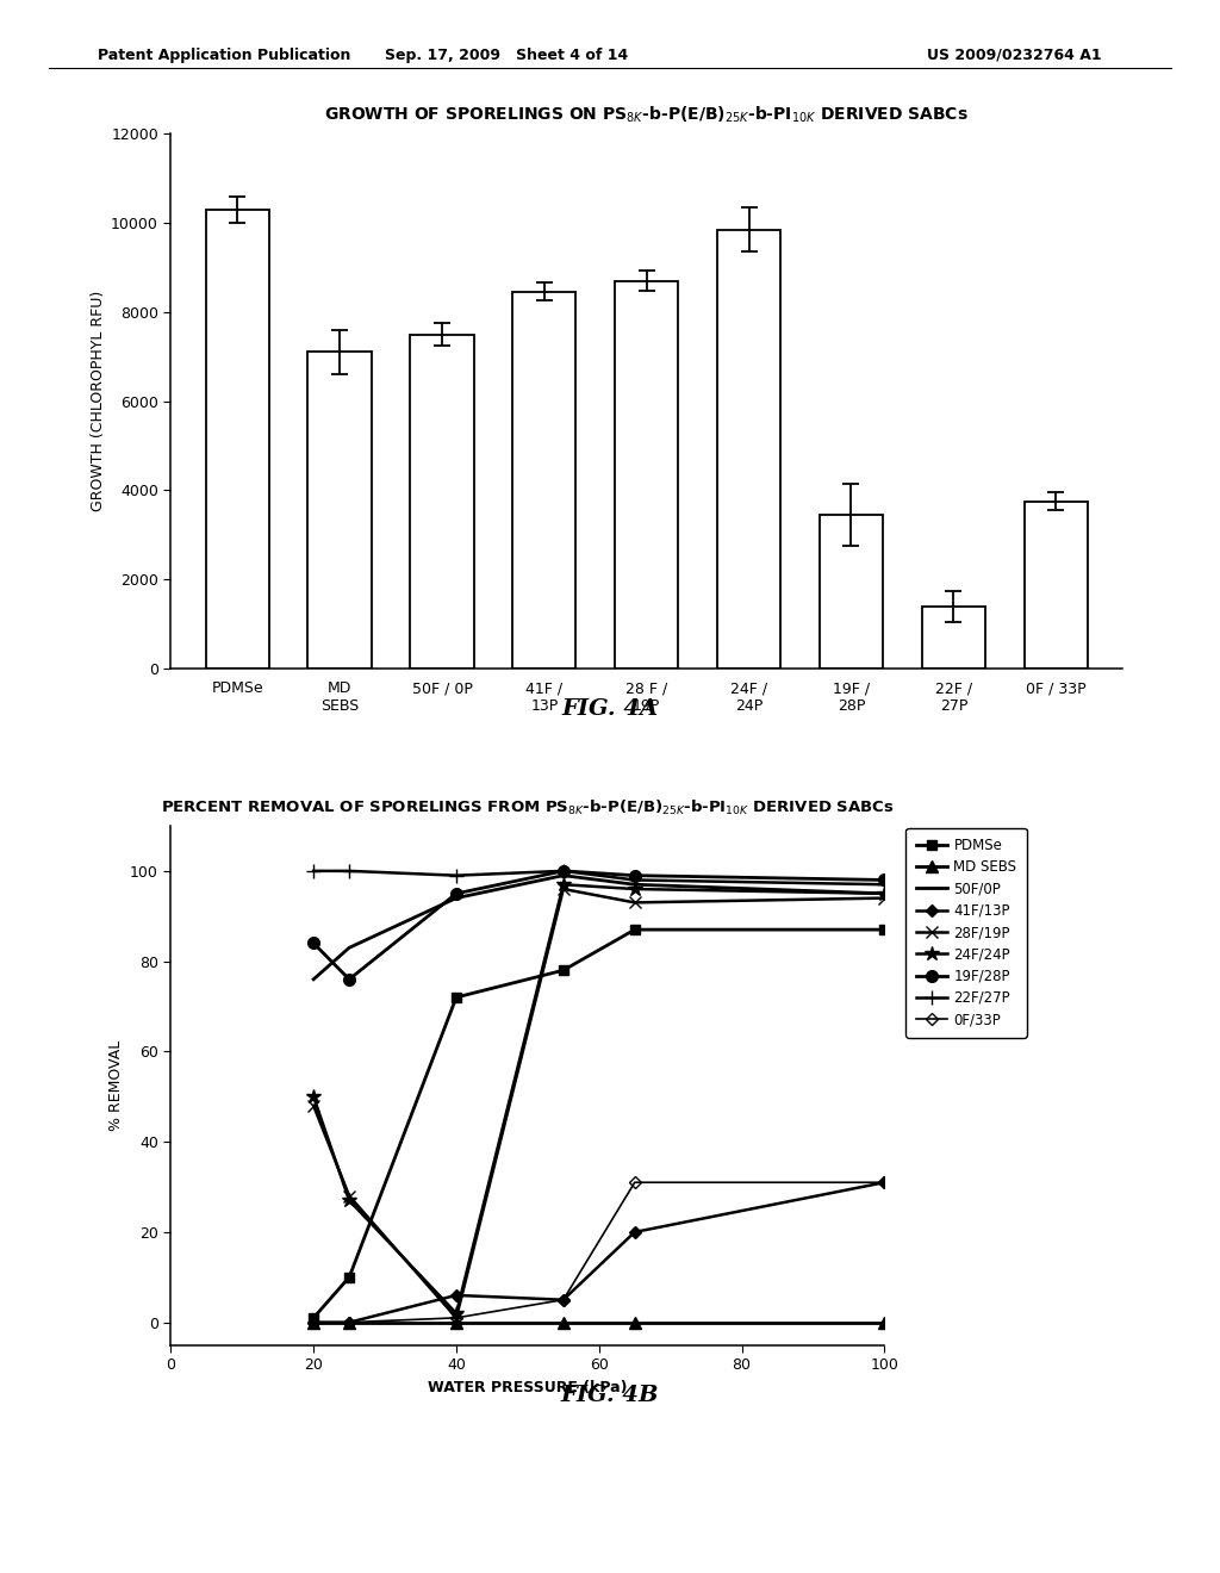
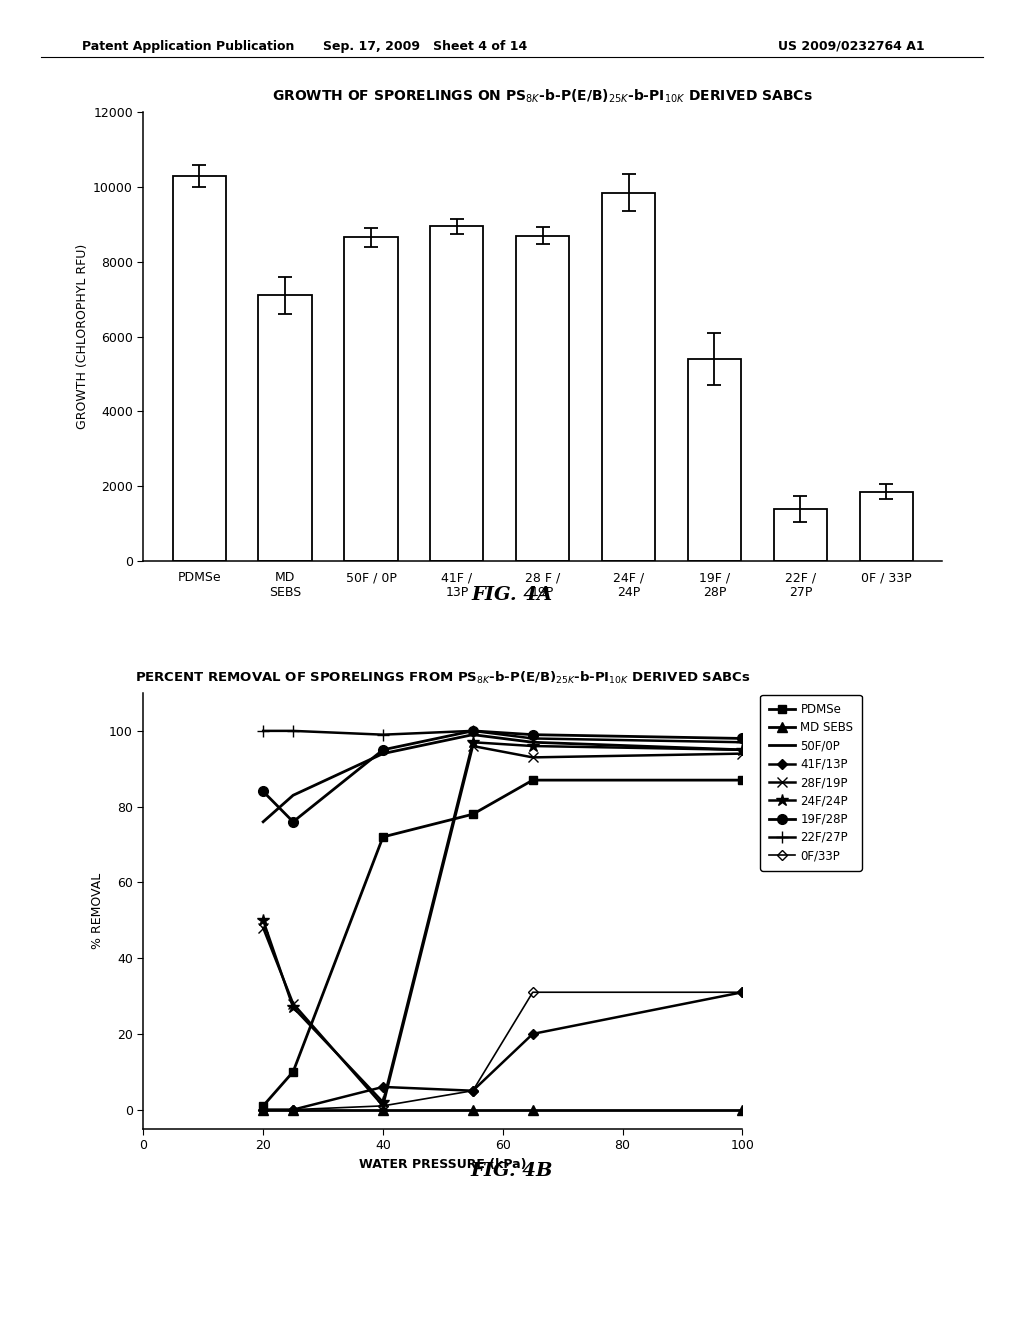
50F / 0P: 7500 -> 8650
41F / 13P: 8450 -> 8950
19F / 28P: 3450 -> 5400
0F / 33P: 3750 -> 1850
